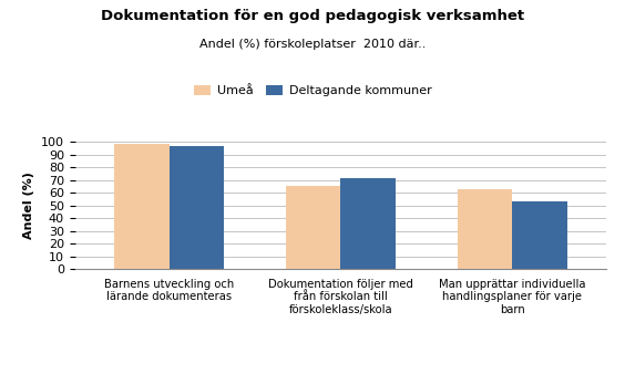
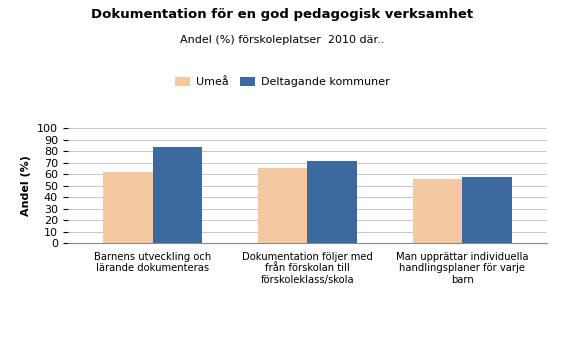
Umeå/Barnens utveckling och lärande dokumenteras: 99 -> 62
Deltagande kommuner/Barnens utveckling och lärande dokumenteras: 97 -> 84
Umeå/Man upprättar individuella handlingsplaner för varje barn: 63 -> 56
Deltagande kommuner/Man upprättar individuella handlingsplaner för varje barn: 53 -> 58
